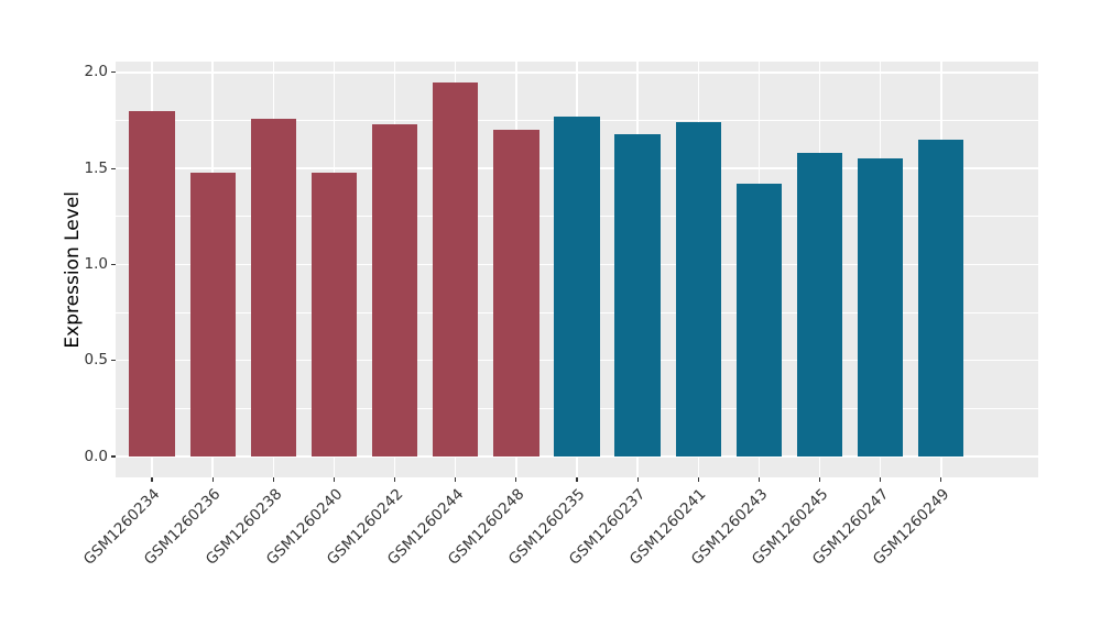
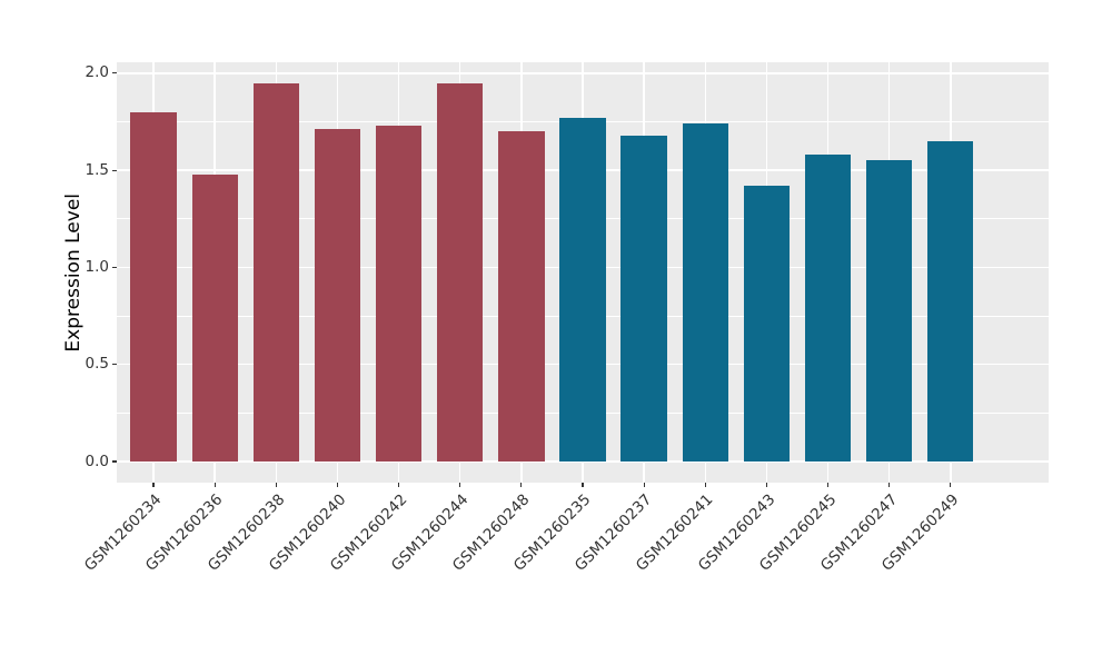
GSM1260238: 1.76 -> 1.95
GSM1260240: 1.48 -> 1.71
